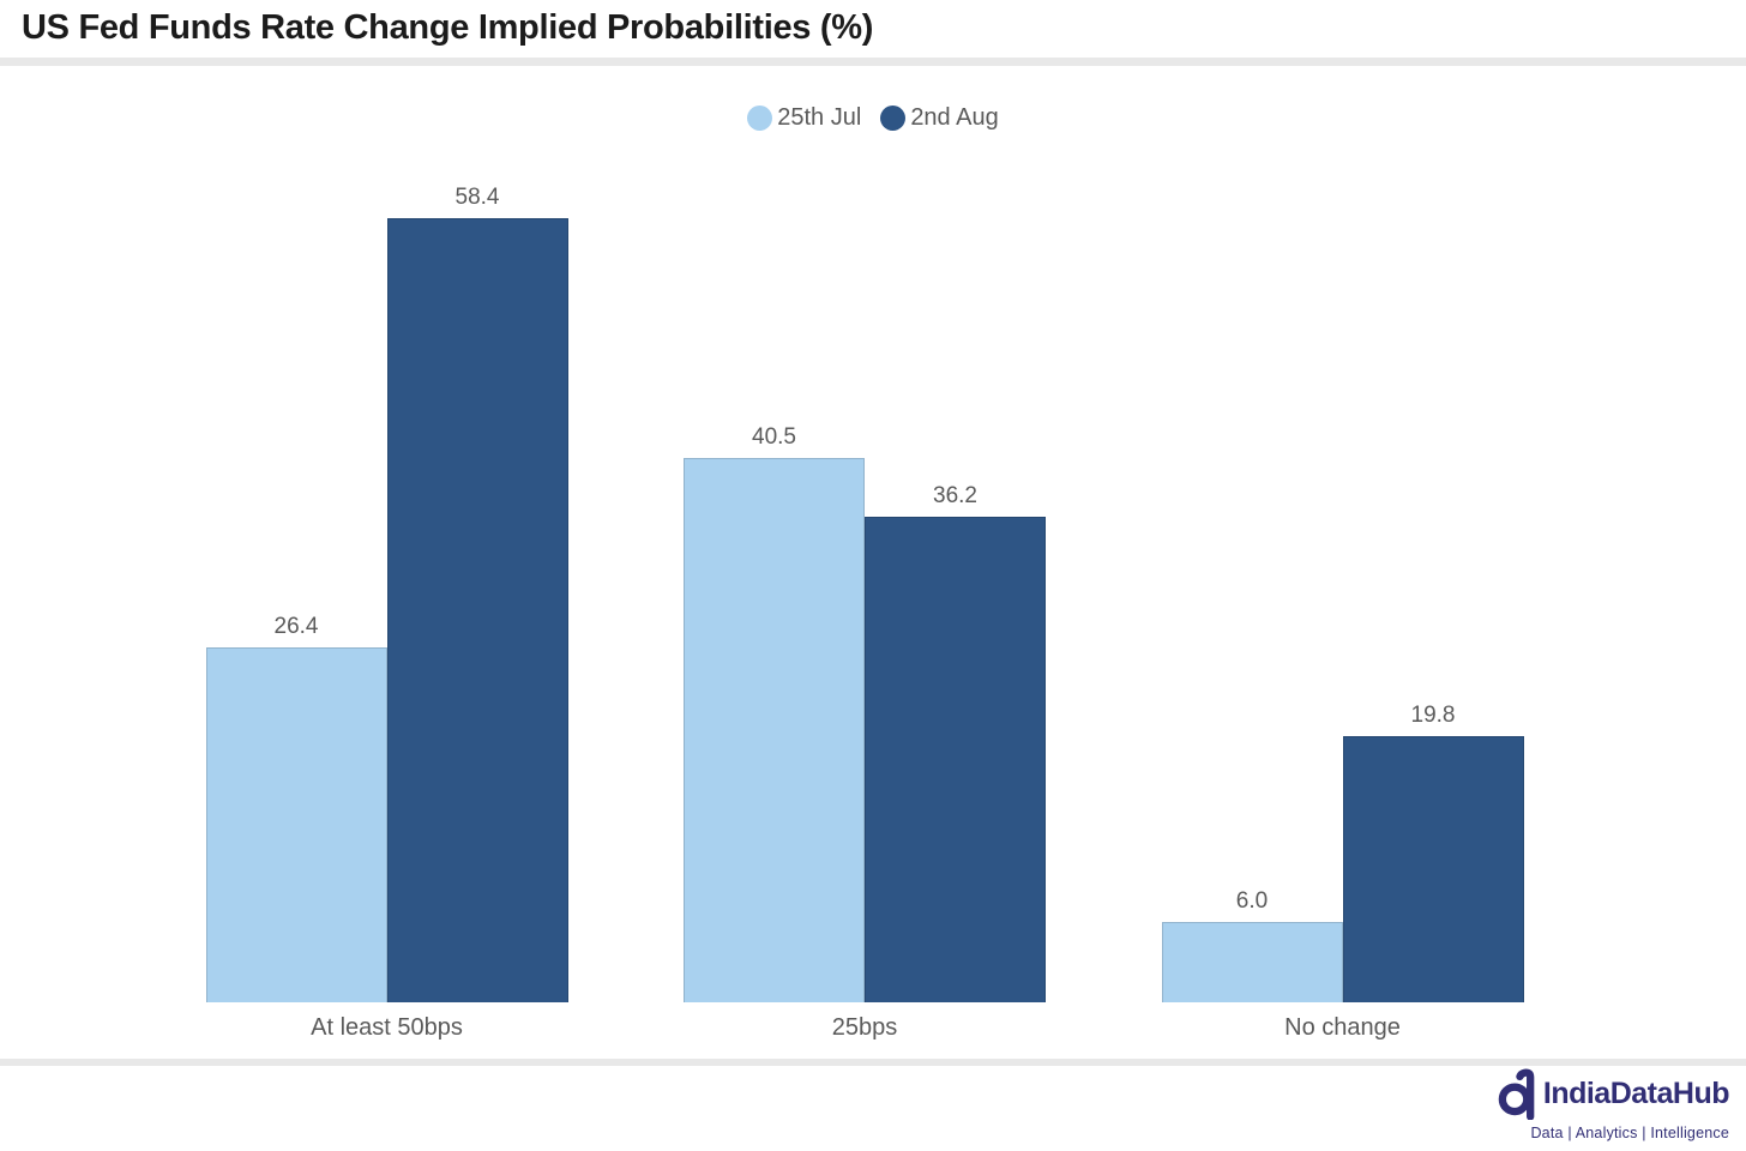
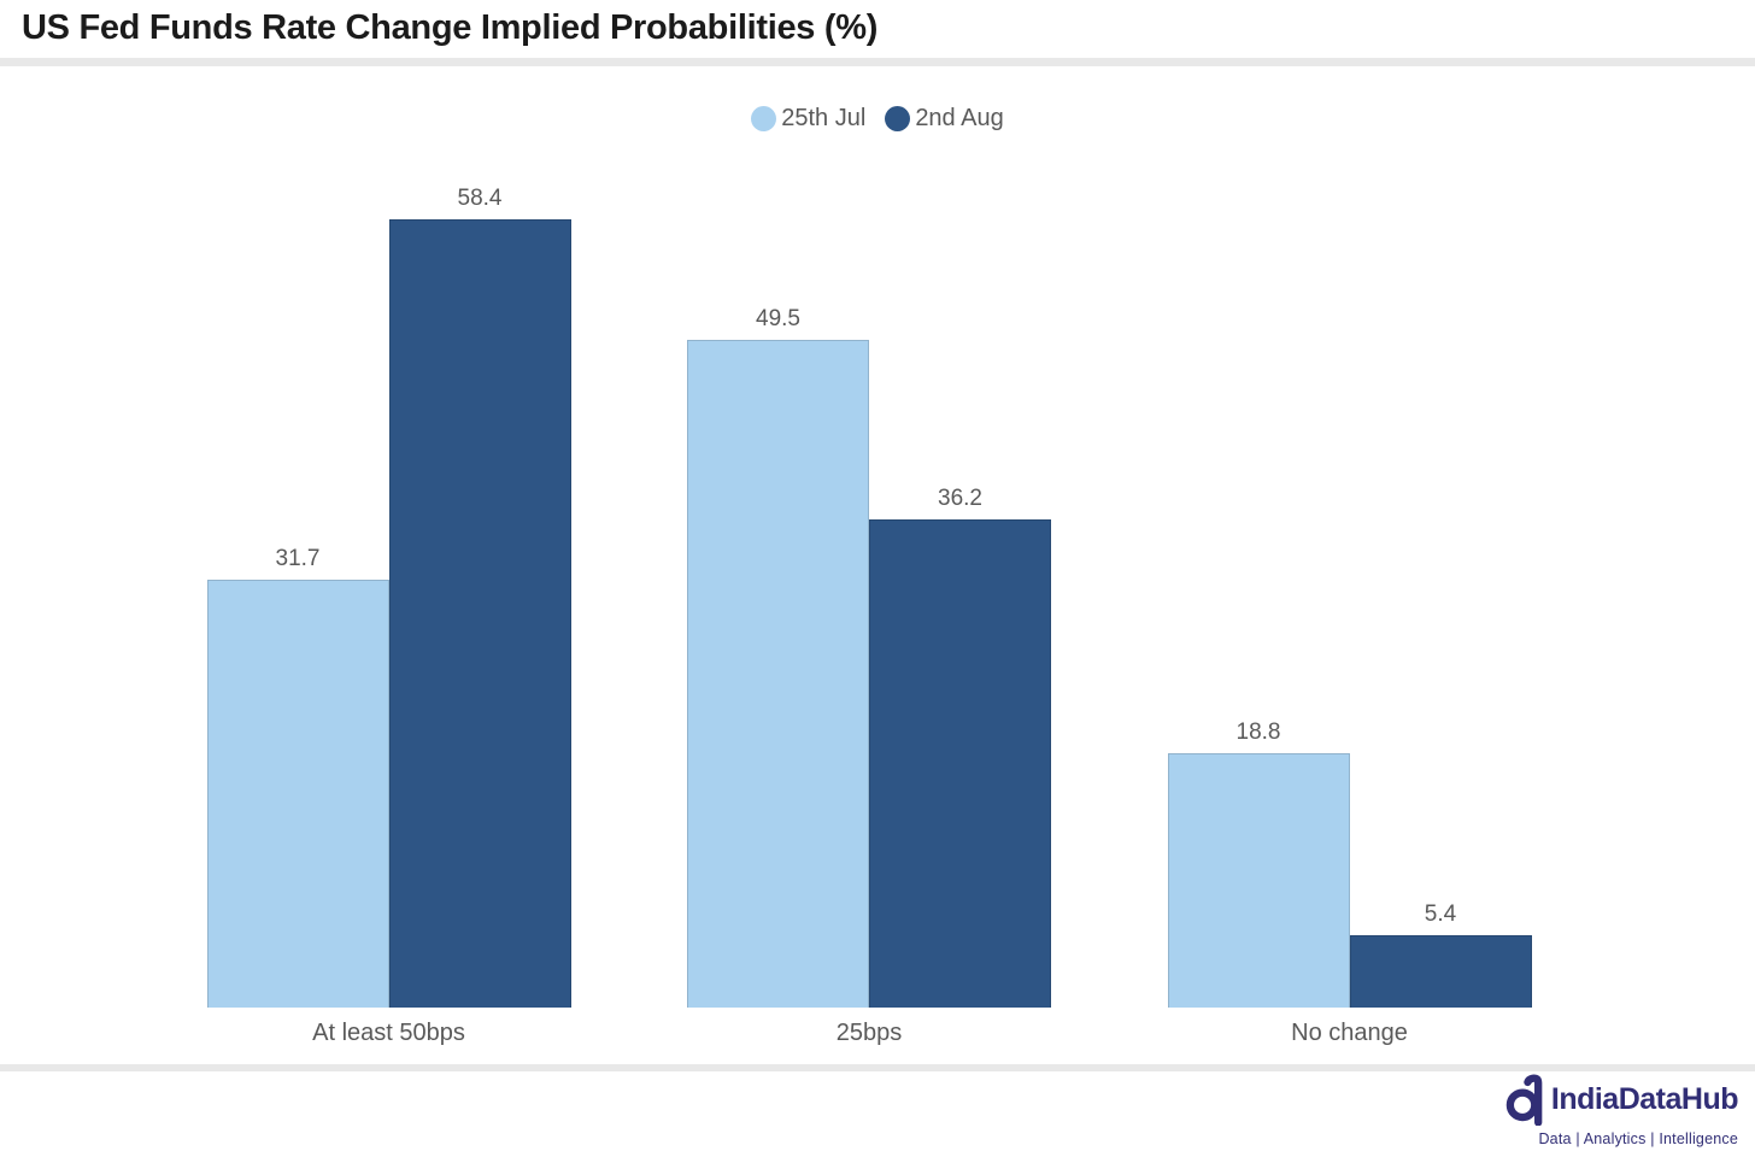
25th Jul/At least 50bps: 26.4 -> 31.7
25th Jul/25bps: 40.5 -> 49.5
25th Jul/No change: 6.0 -> 18.8
2nd Aug/No change: 19.8 -> 5.4
